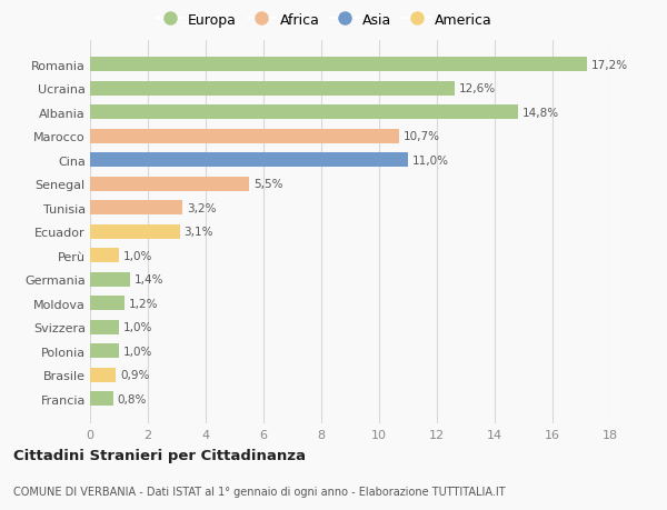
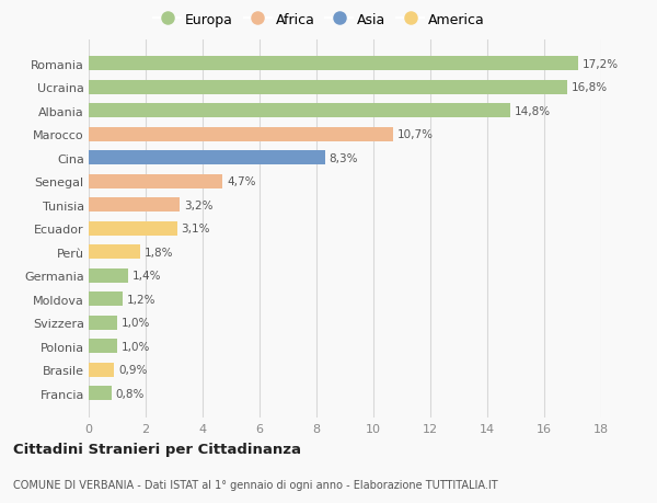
Ucraina: 12,6% -> 16,8%
Cina: 11,0% -> 8,3%
Senegal: 5,5% -> 4,7%
Perù: 1,0% -> 1,8%
